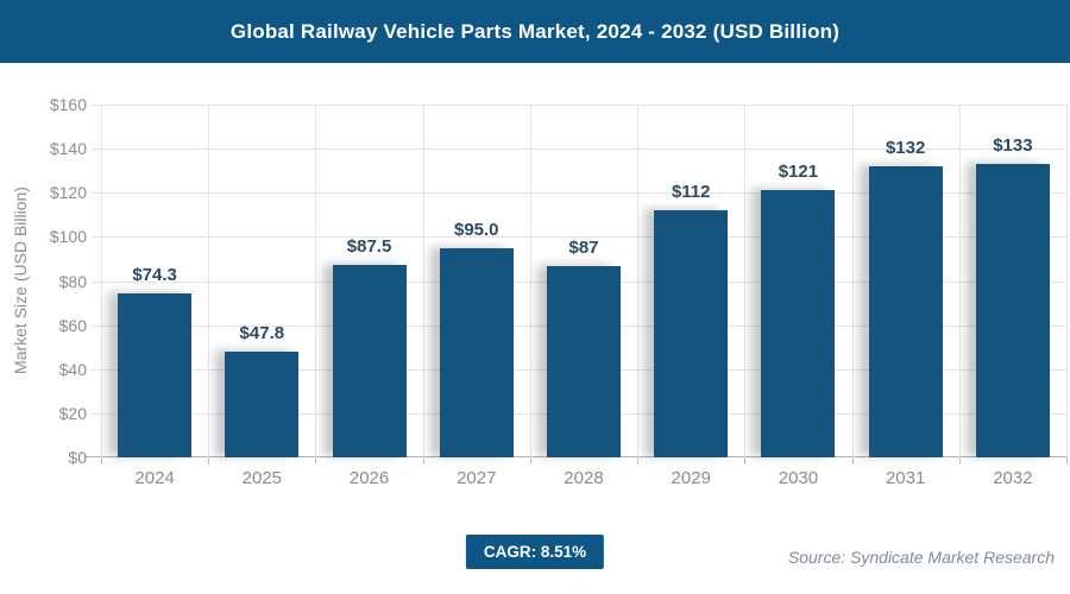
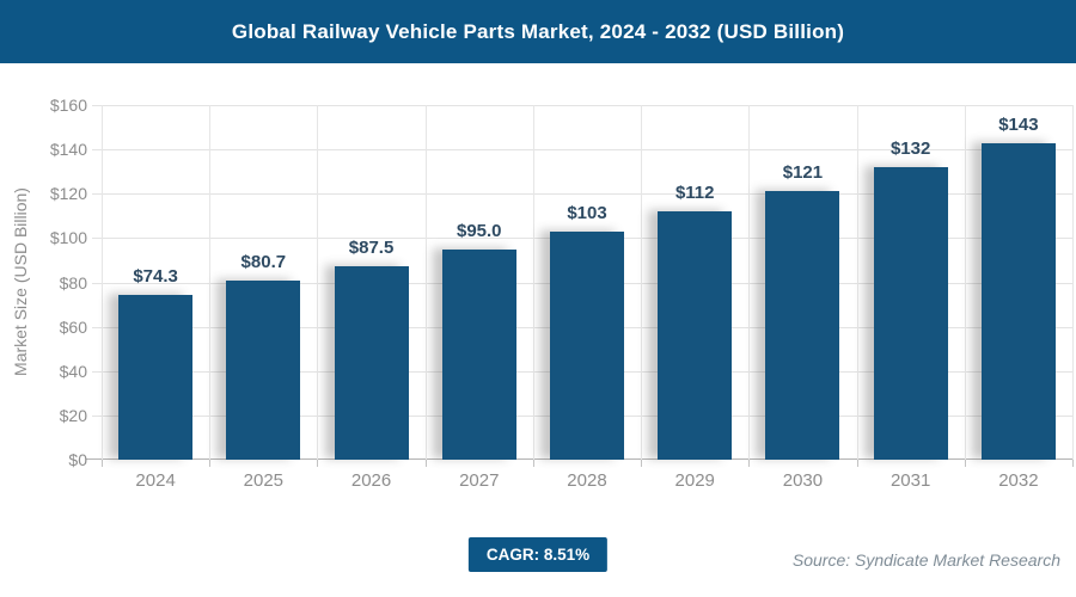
2025: $47.8 -> $80.7
2028: $87 -> $103
2032: $133 -> $143
